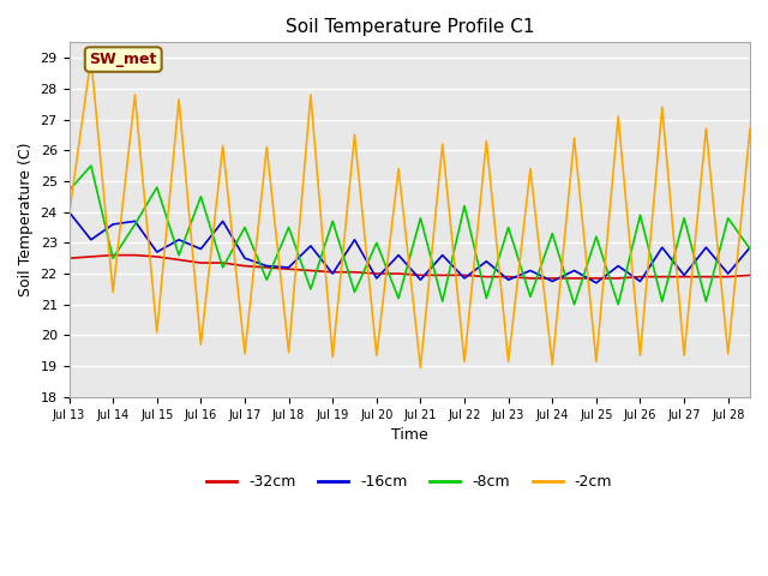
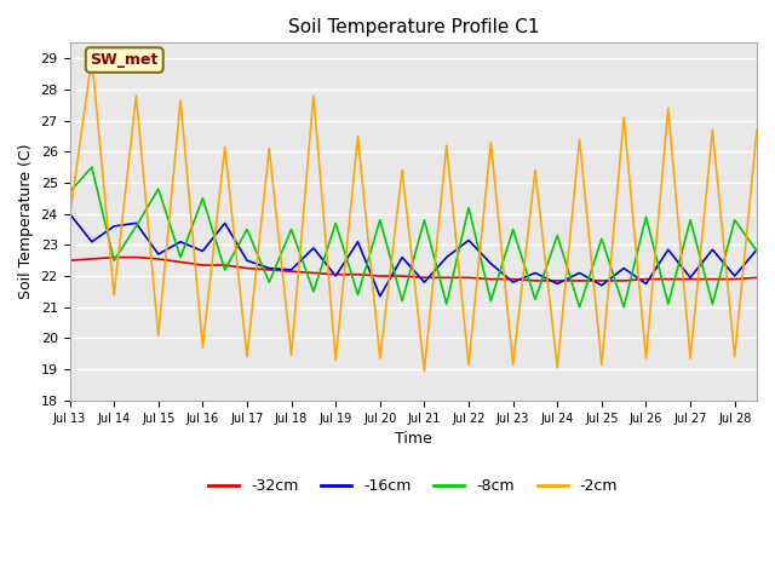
-16cm/Jul 20: 21.85 -> 21.35
-8cm/Jul 20: 23.00 -> 23.80
-16cm/Jul 22: 21.85 -> 23.15
